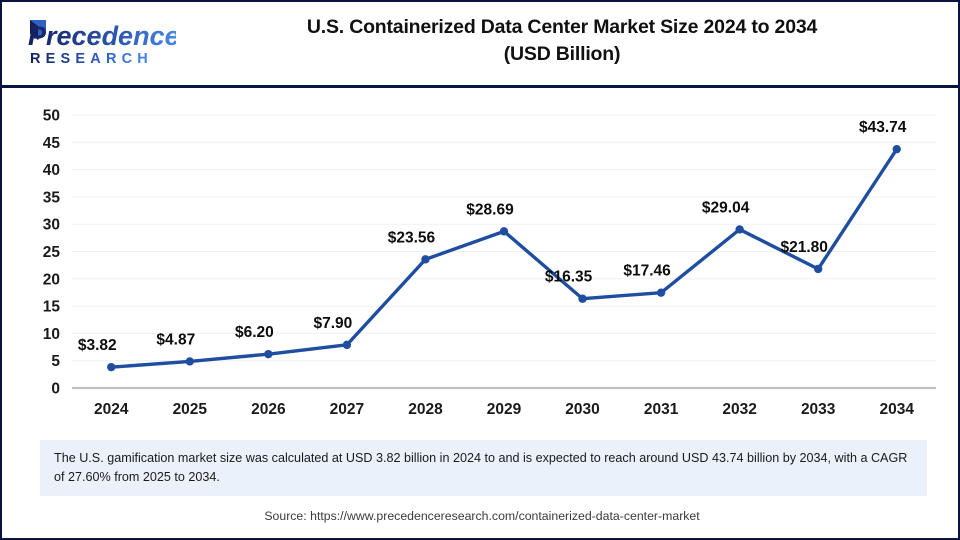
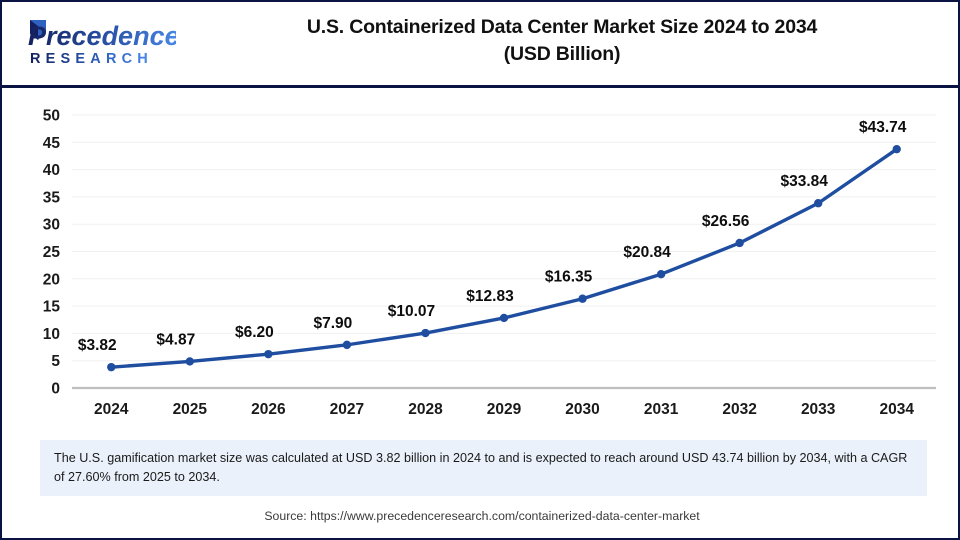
2028: $23.56 -> $10.07
2029: $28.69 -> $12.83
2031: $17.46 -> $20.84
2032: $29.04 -> $26.56
2033: $21.80 -> $33.84
